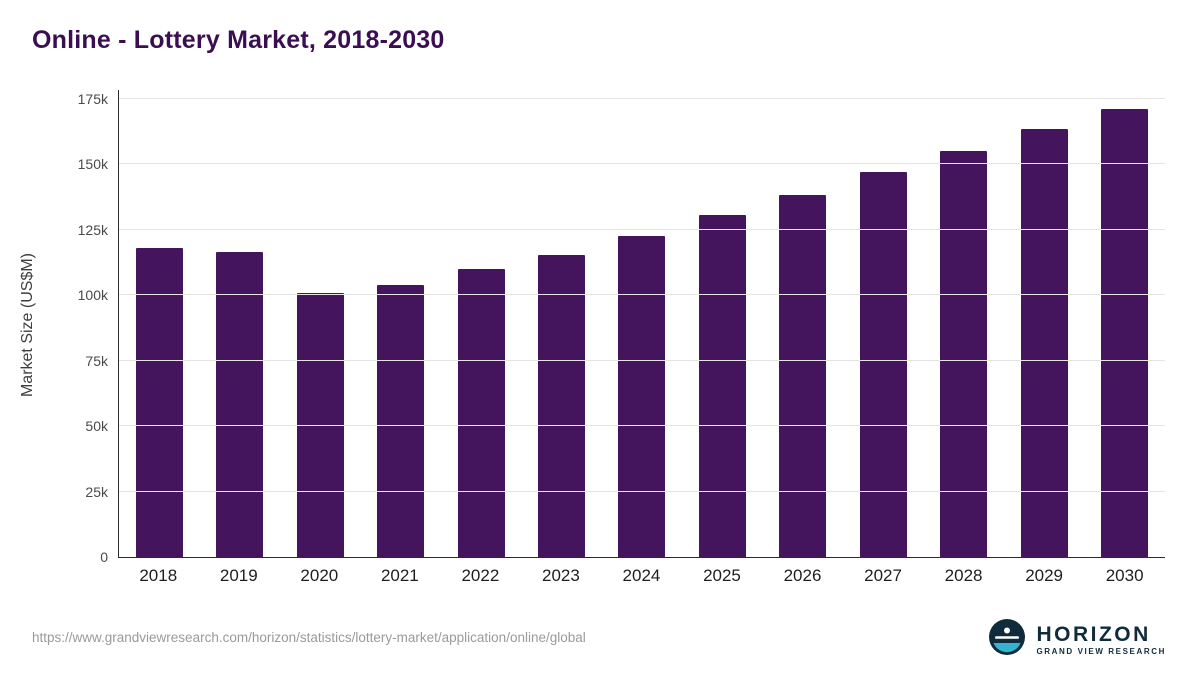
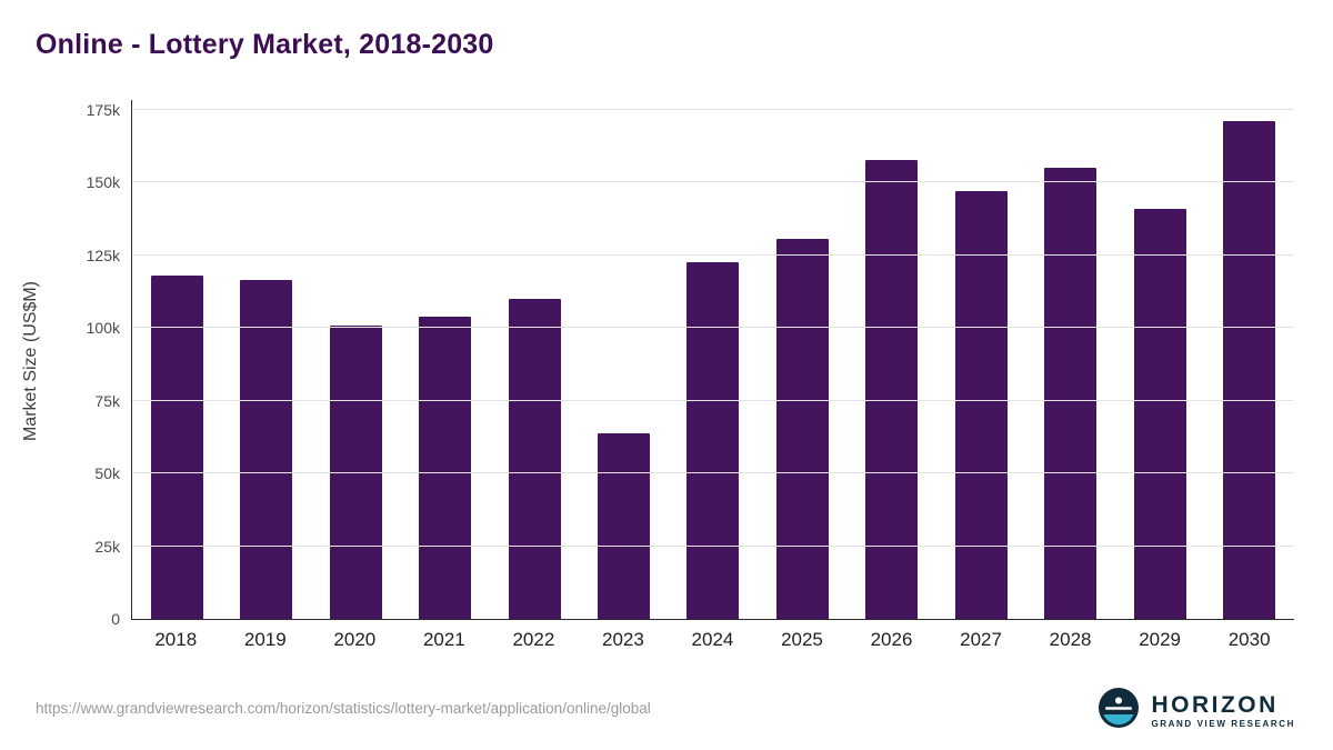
2023: 116k -> 64k
2026: 138k -> 158k
2029: 164k -> 141k
